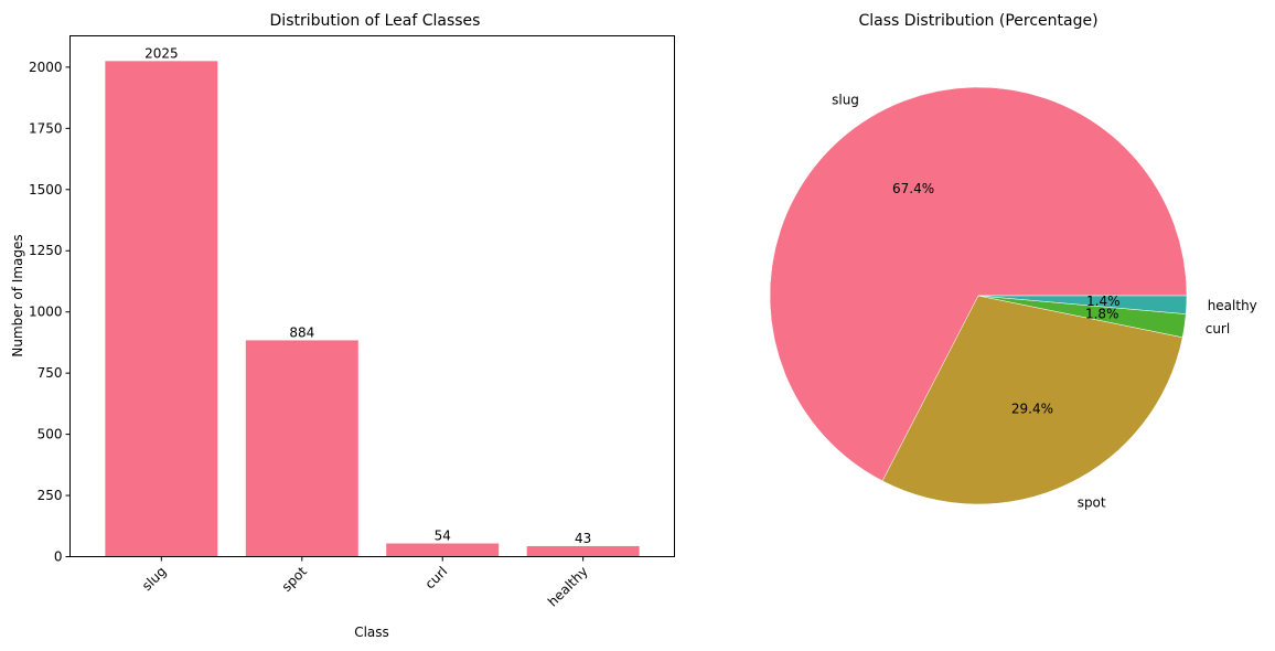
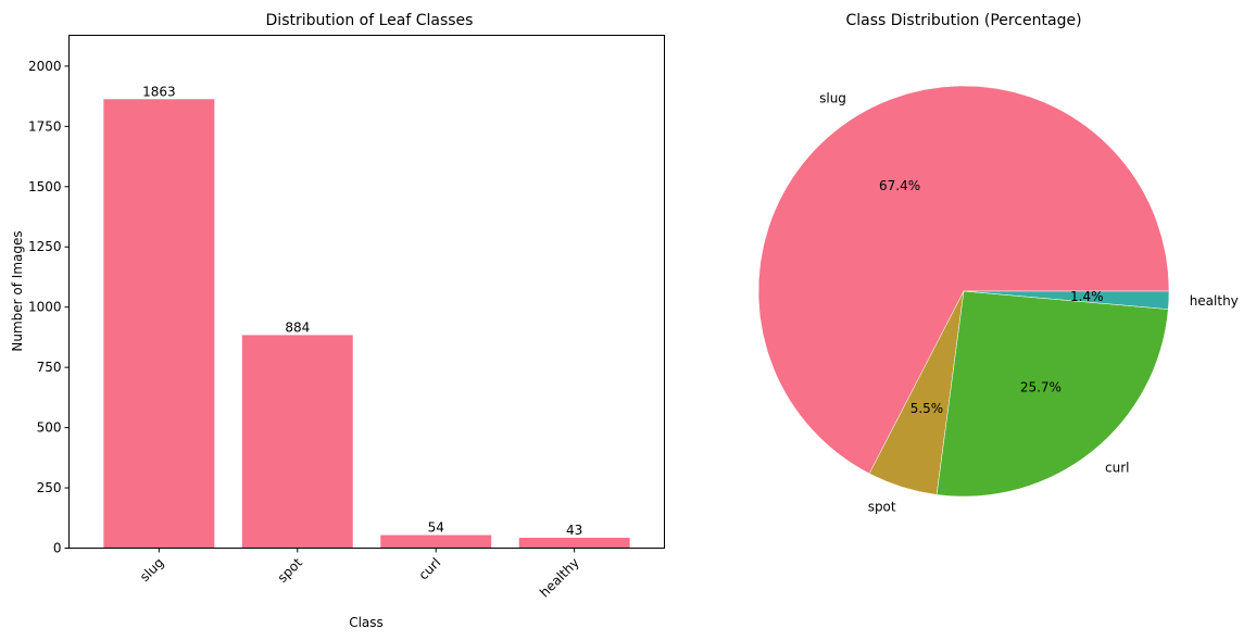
Distribution of Leaf Classes/slug: 2025 -> 1863
Class Distribution (Percentage)/spot: 29.4% -> 5.5%
Class Distribution (Percentage)/curl: 1.8% -> 25.7%
